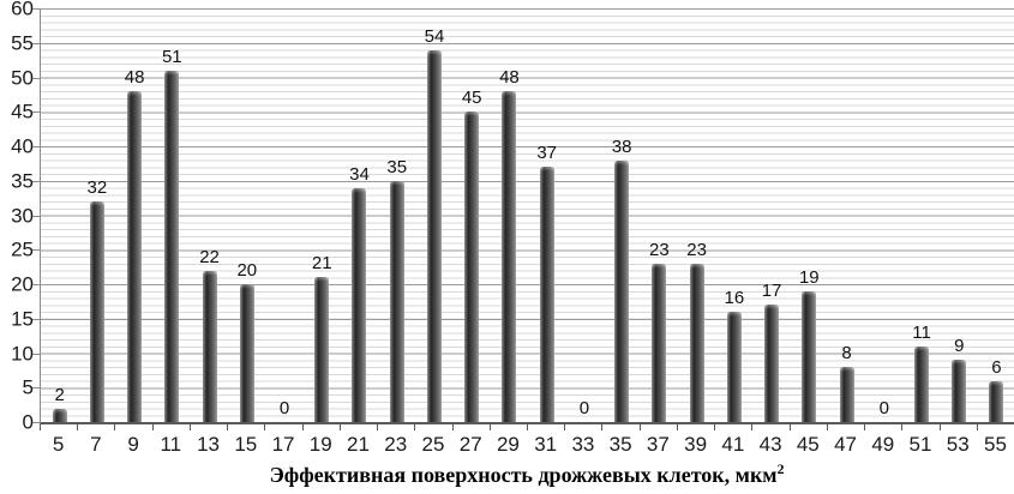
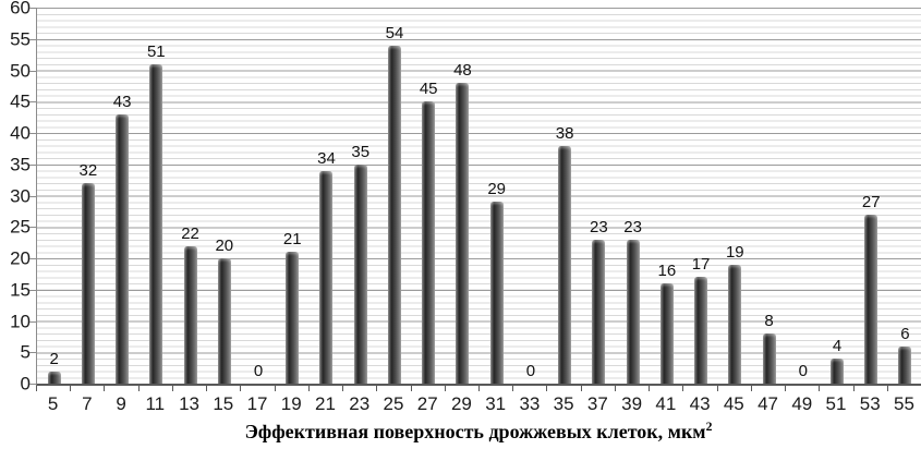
9: 48 -> 43
31: 37 -> 29
51: 11 -> 4
53: 9 -> 27
